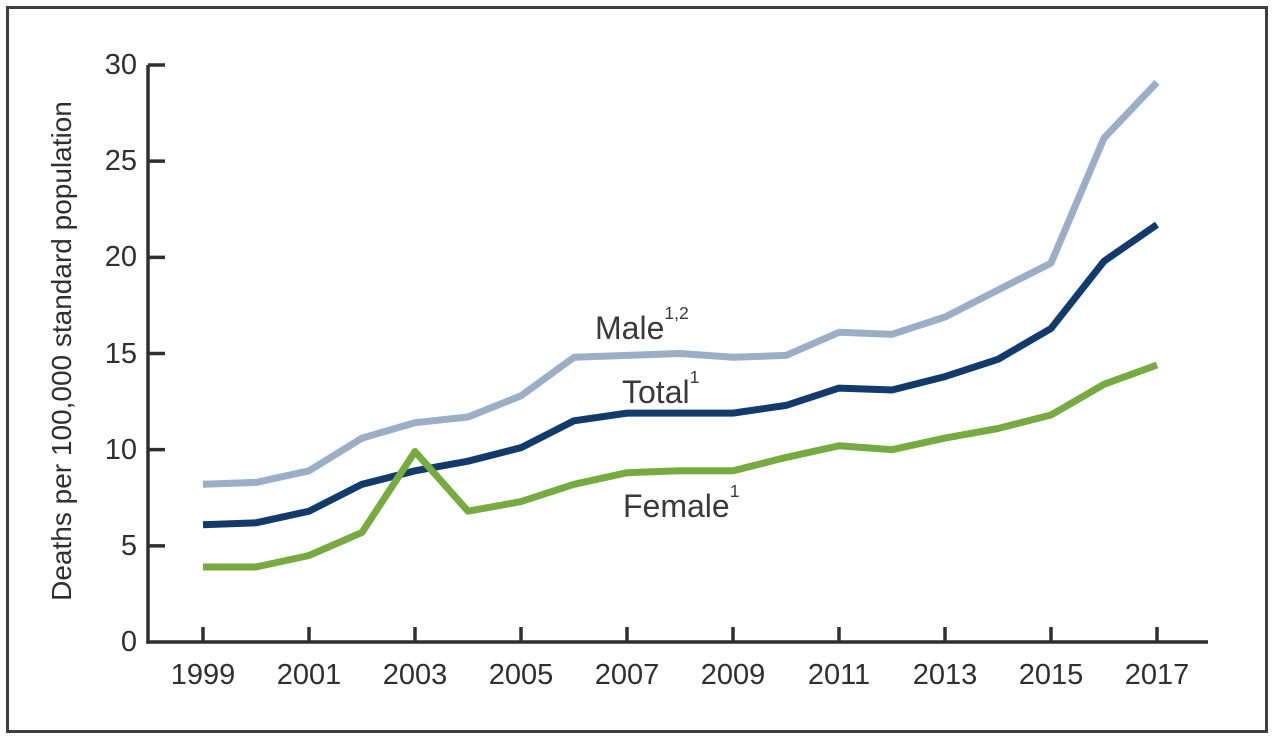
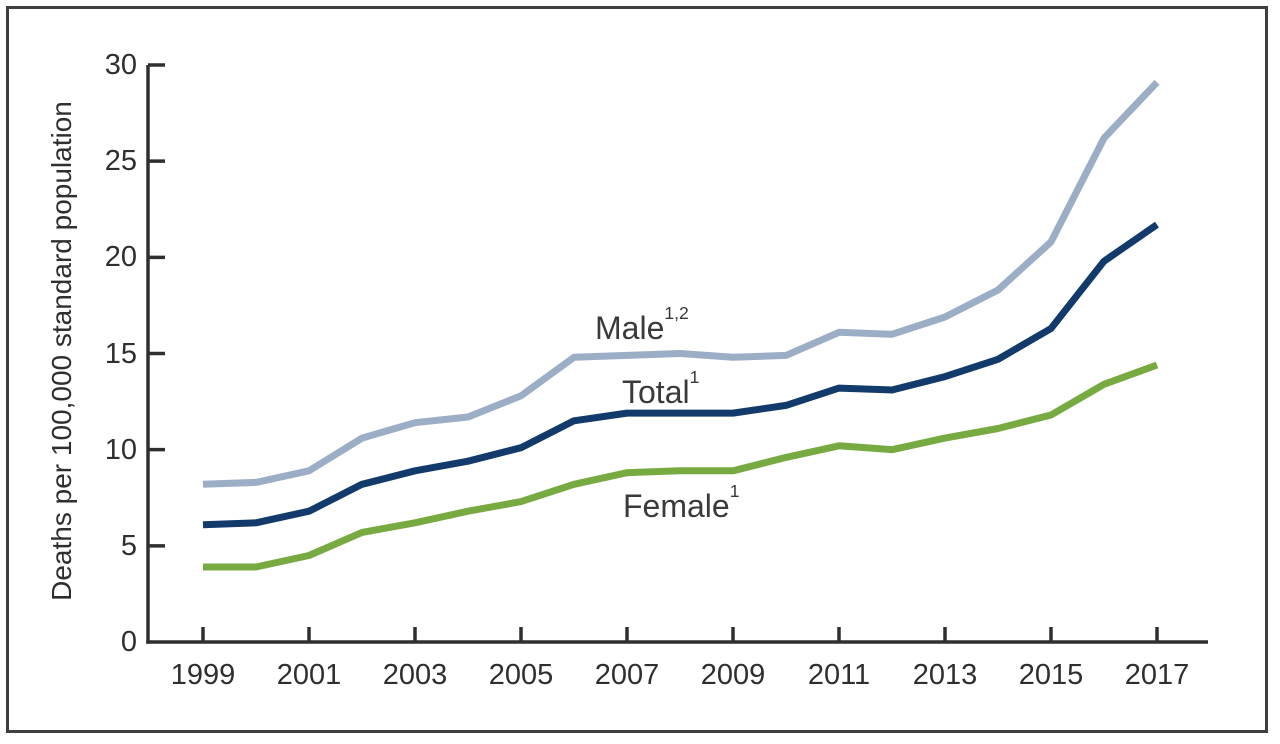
Female/2003: 9.9 -> 6.2
Male/2015: 19.7 -> 20.8
